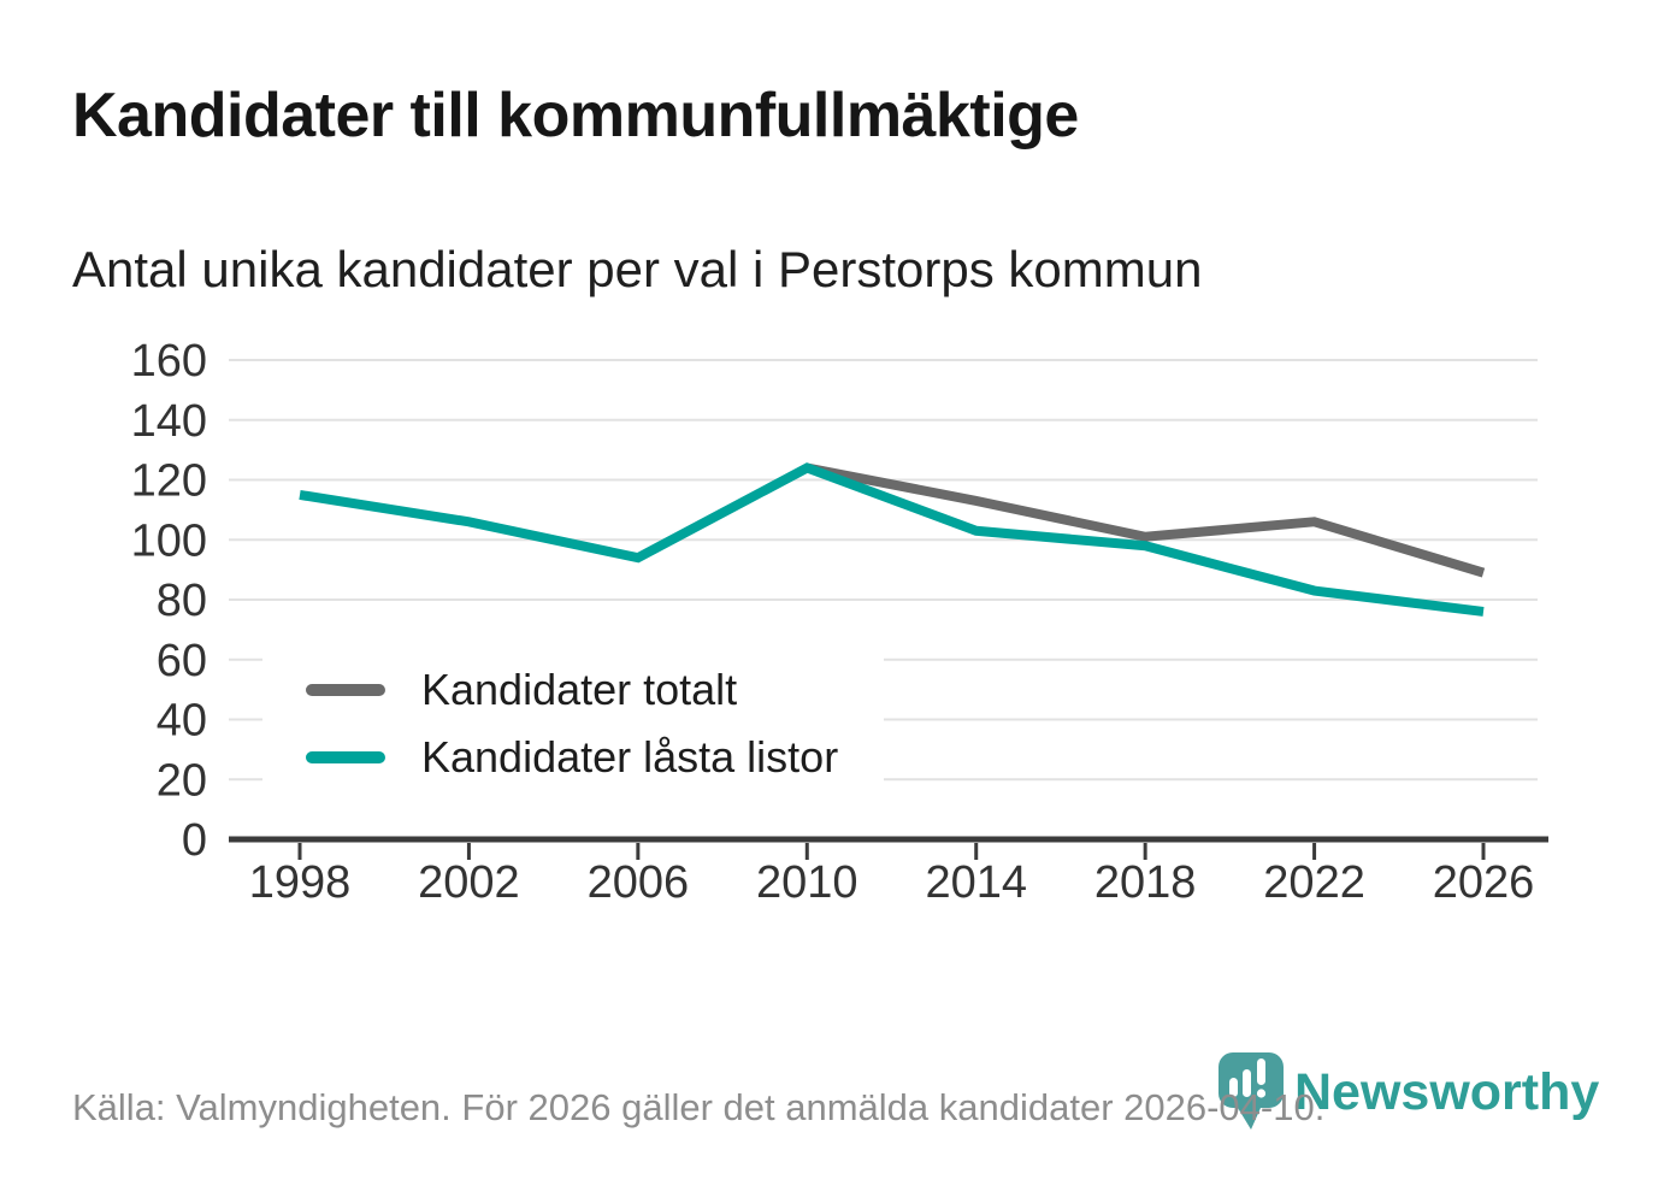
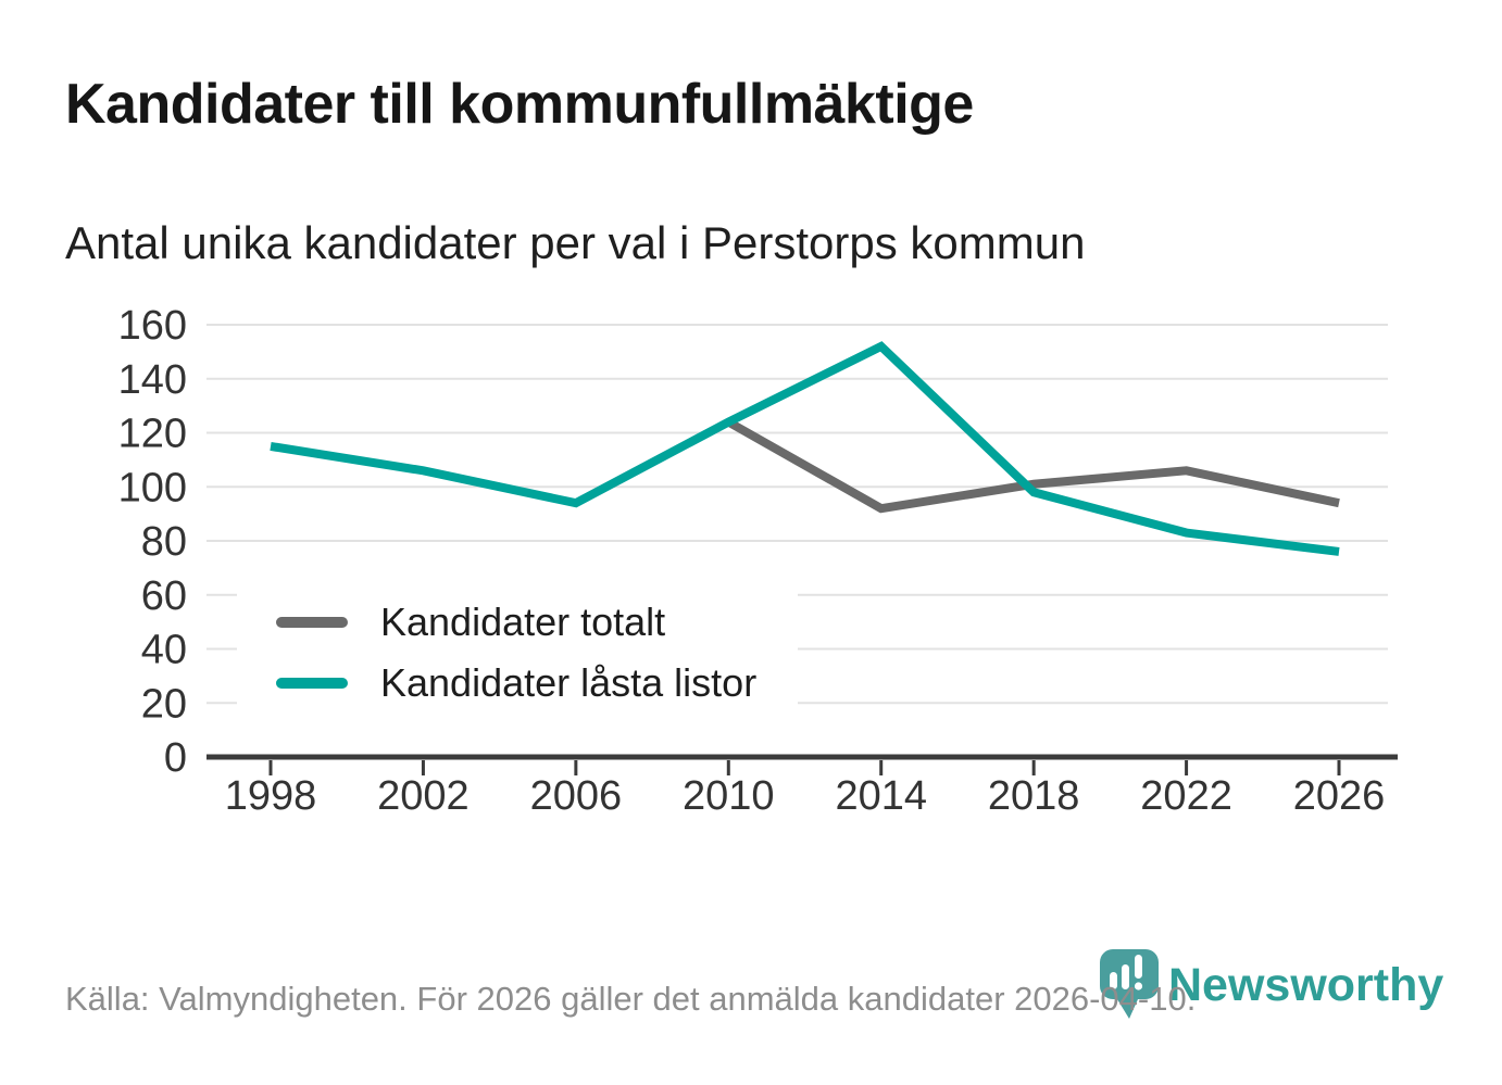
Kandidater totalt/2014: 113 -> 92
Kandidater låsta listor/2014: 103 -> 152
Kandidater totalt/2026: 89 -> 94
